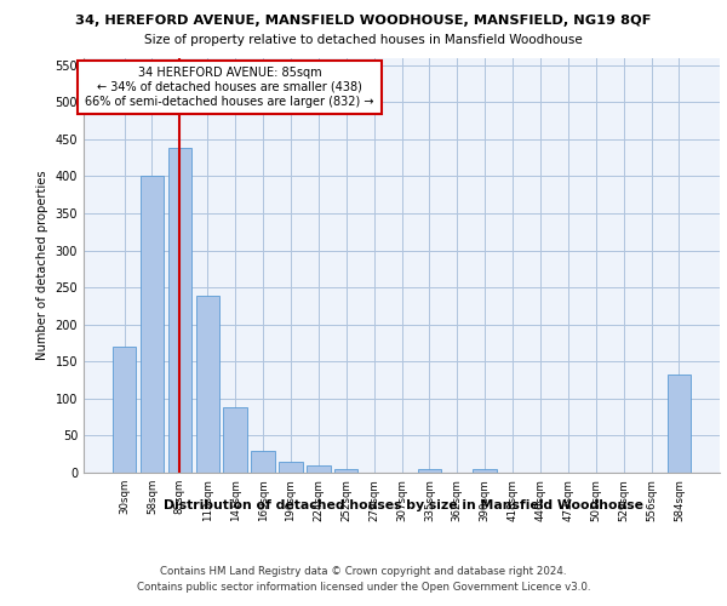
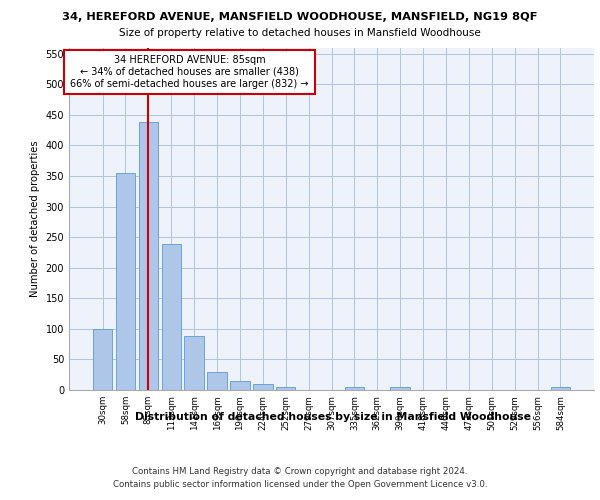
30sqm: 170 -> 100
58sqm: 400 -> 355
584sqm: 132 -> 5
